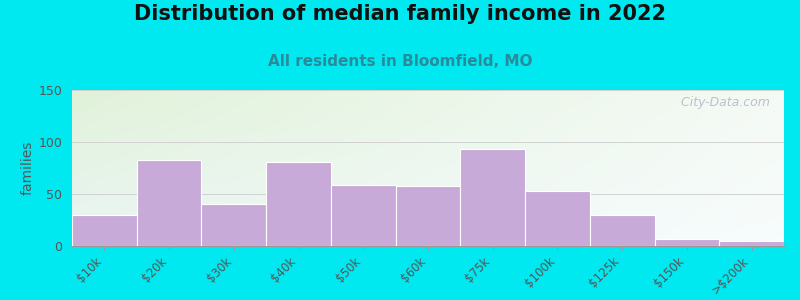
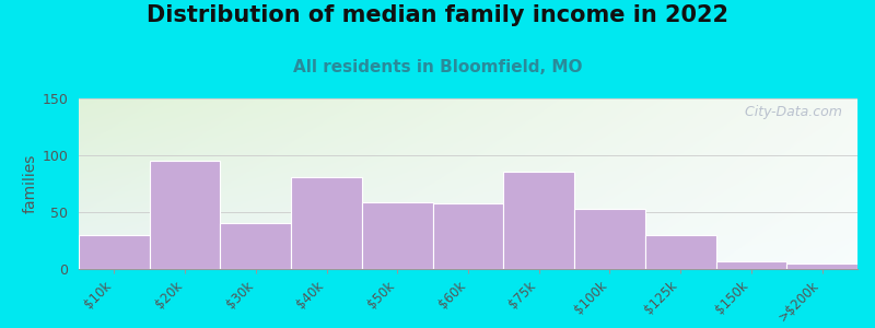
$20k: 83 -> 95
$75k: 93 -> 86
